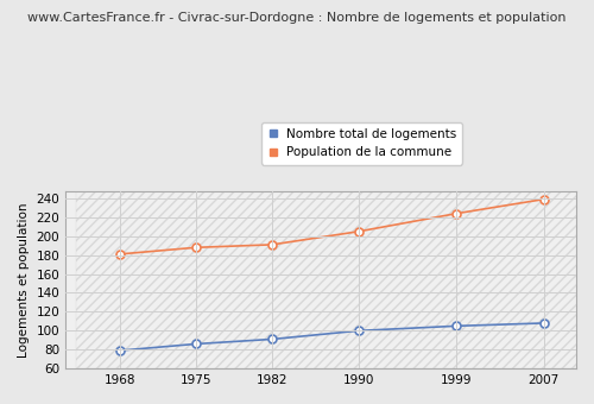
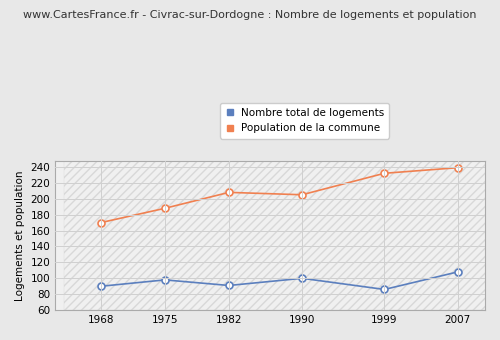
Nombre total de logements/1968: 79 -> 90
Population de la commune/1968: 181 -> 170
Nombre total de logements/1975: 86 -> 98
Population de la commune/1982: 191 -> 208
Nombre total de logements/1999: 105 -> 86
Population de la commune/1999: 224 -> 232
